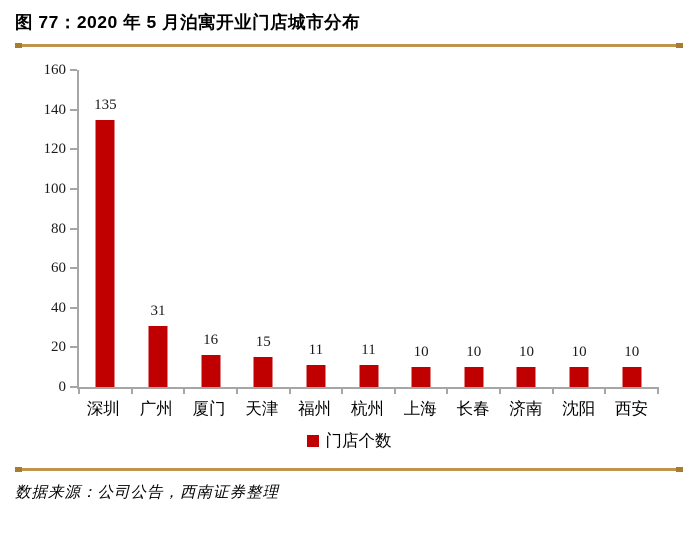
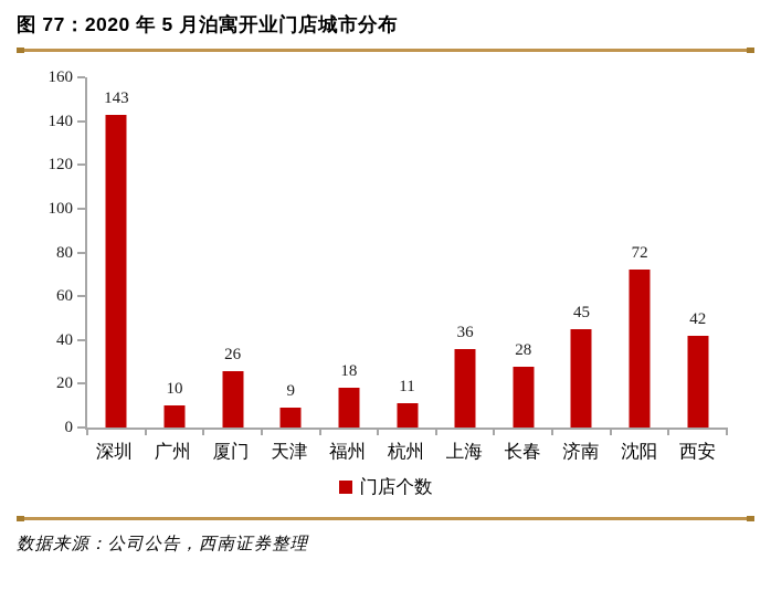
深圳: 135 -> 143
广州: 31 -> 10
厦门: 16 -> 26
天津: 15 -> 9
福州: 11 -> 18
上海: 10 -> 36
长春: 10 -> 28
济南: 10 -> 45
沈阳: 10 -> 72
西安: 10 -> 42
